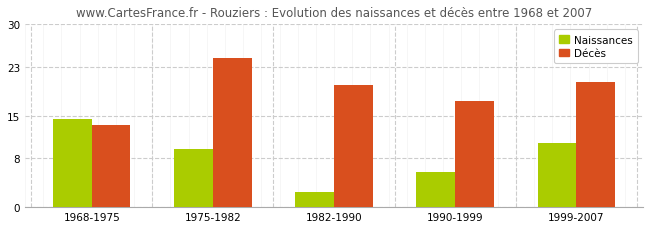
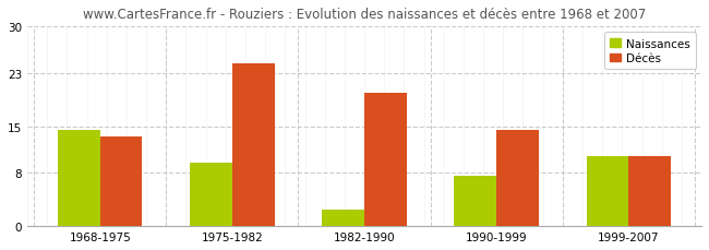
Naissances/1990-1999: 5.8 -> 7.5
Décès/1990-1999: 17.4 -> 14.5
Décès/1999-2007: 20.6 -> 10.5
